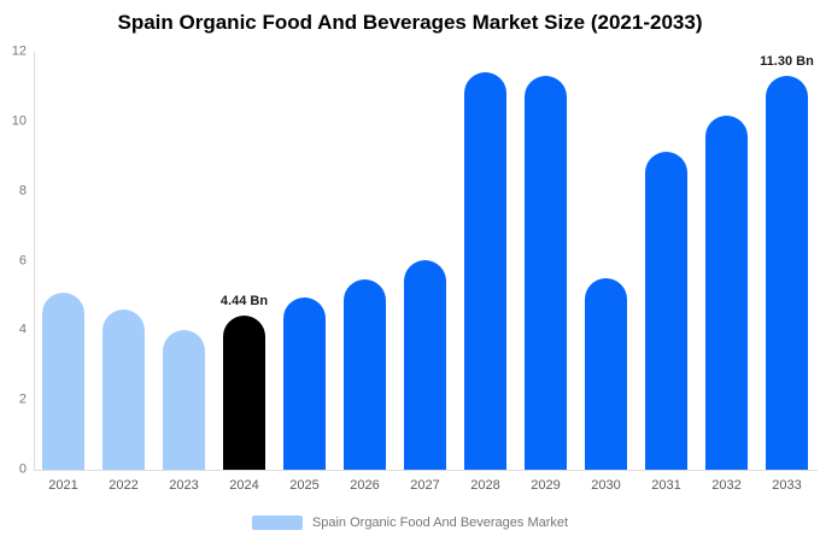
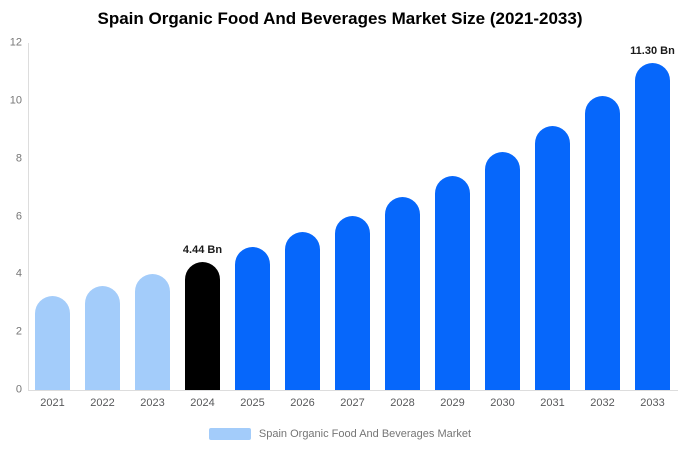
2021: 5.1 -> 3.2
2022: 4.6 -> 3.6
2028: 11.4 -> 6.7
2029: 11.3 -> 7.4
2030: 5.5 -> 8.2
